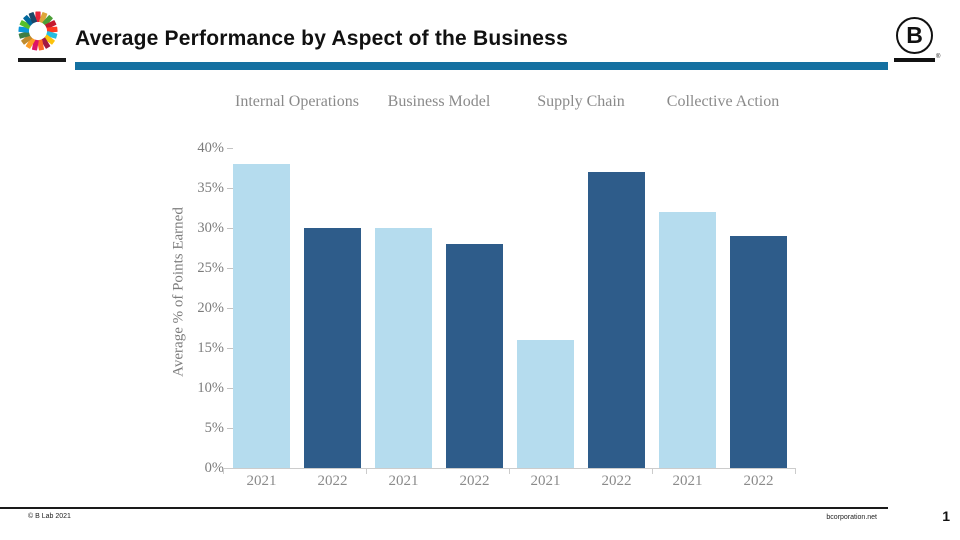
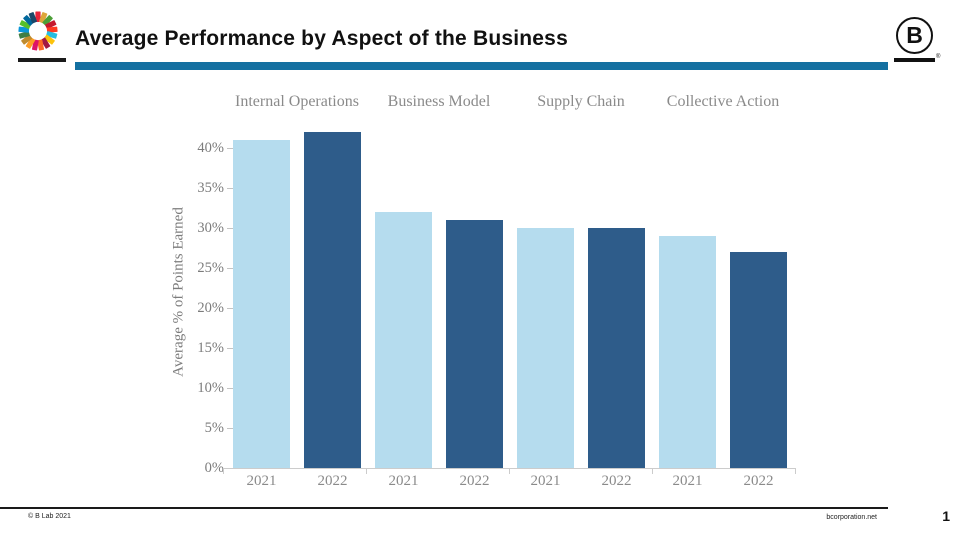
2021/Internal Operations: 38% -> 41%
2022/Internal Operations: 30% -> 42%
2021/Business Model: 30% -> 32%
2022/Business Model: 28% -> 31%
2021/Supply Chain: 16% -> 30%
2022/Supply Chain: 37% -> 30%
2021/Collective Action: 32% -> 29%
2022/Collective Action: 29% -> 27%
